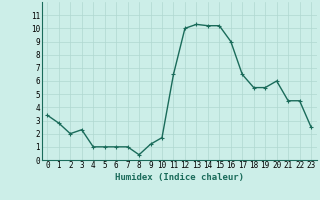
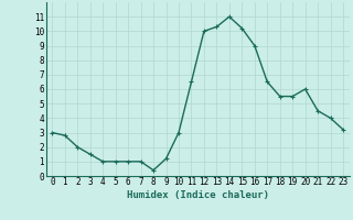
0: 3.4 -> 3.0
3: 2.3 -> 1.5
10: 1.7 -> 3.0
14: 10.2 -> 11.0
22: 4.5 -> 4.0
23: 2.5 -> 3.2
